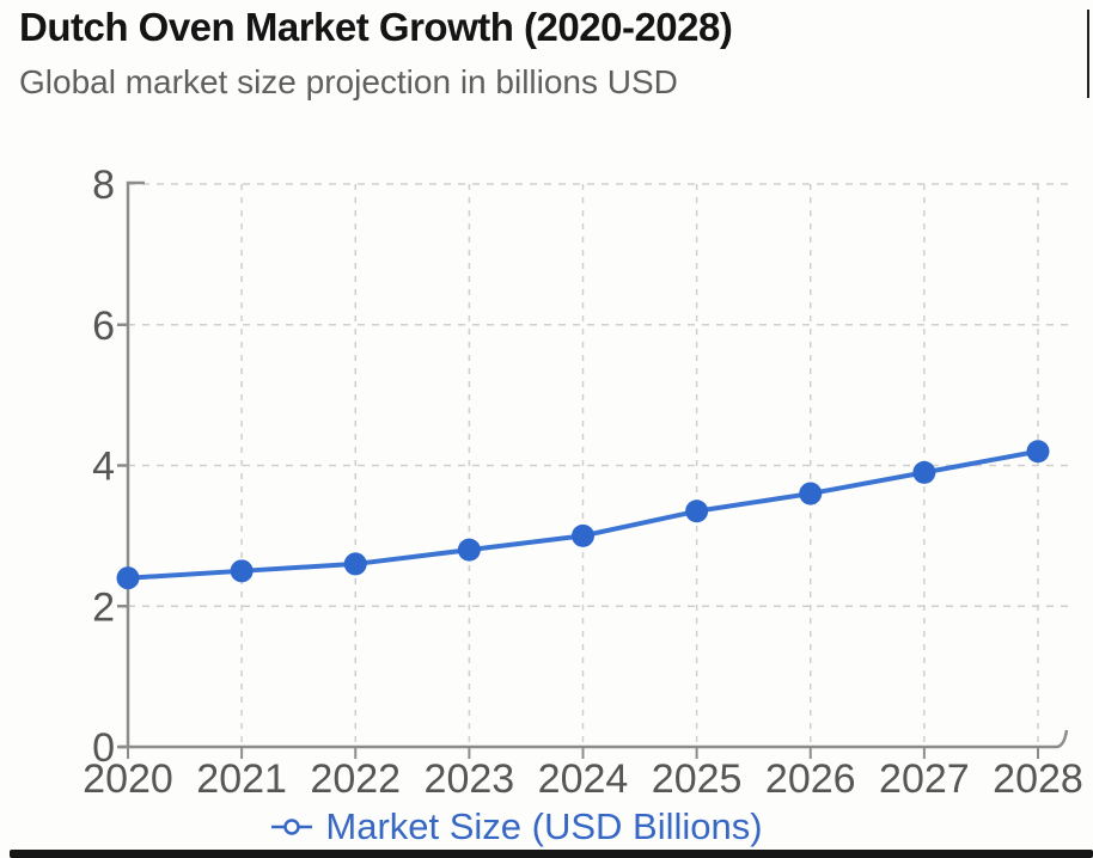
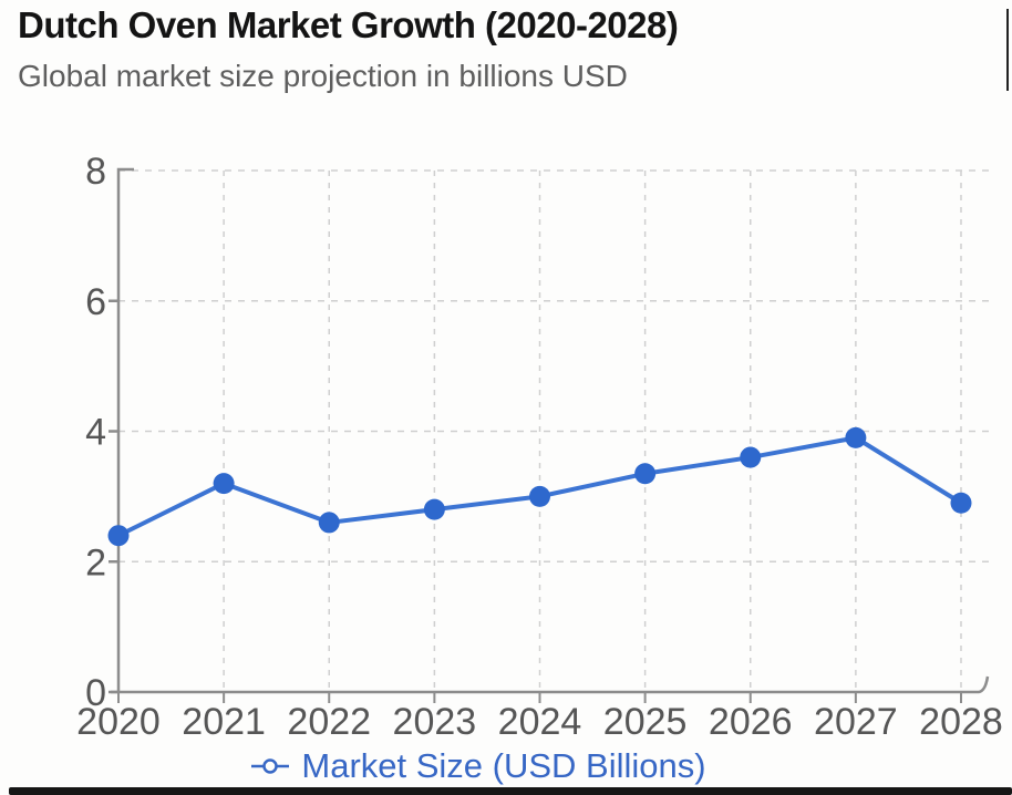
2021: 2.5 -> 3.2
2028: 4.2 -> 2.9
